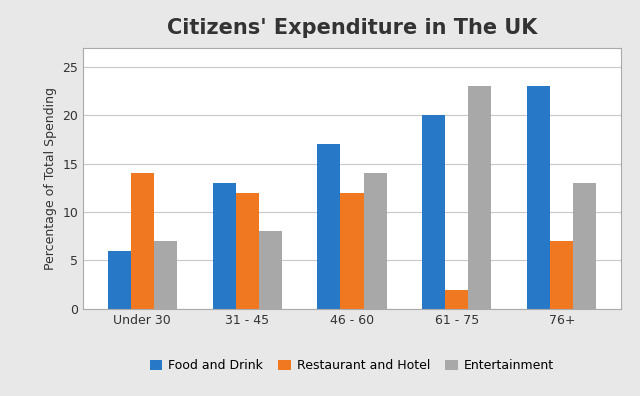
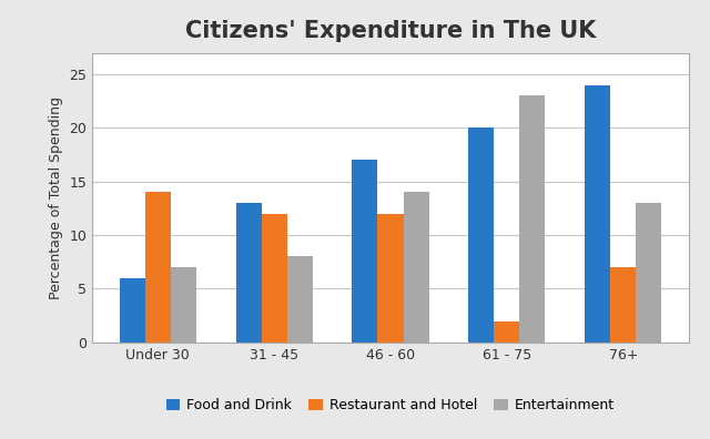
Food and Drink/76+: 23 -> 24
